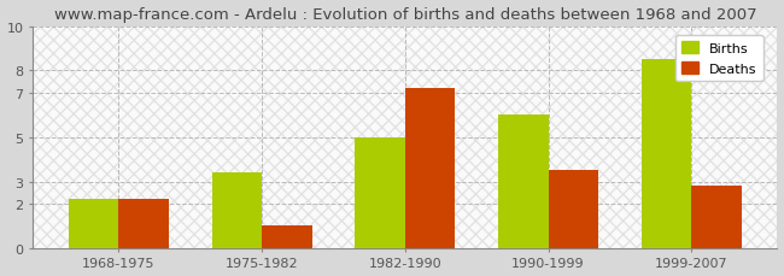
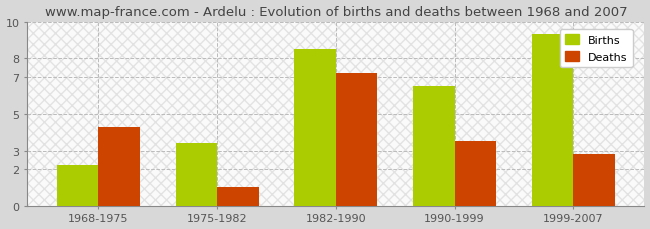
Deaths/1968-1975: 2.2 -> 4.3
Births/1982-1990: 5.0 -> 8.5
Births/1990-1999: 6.0 -> 6.5
Births/1999-2007: 8.5 -> 9.3
